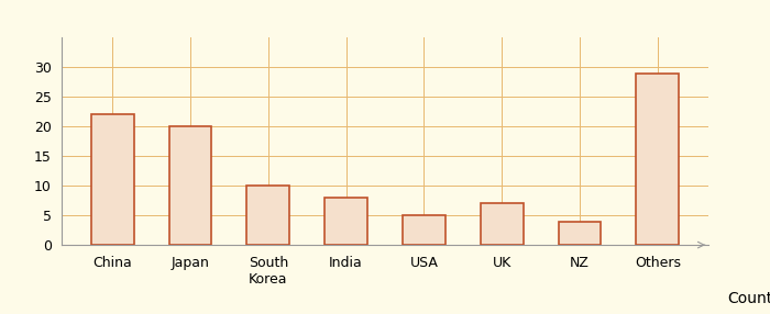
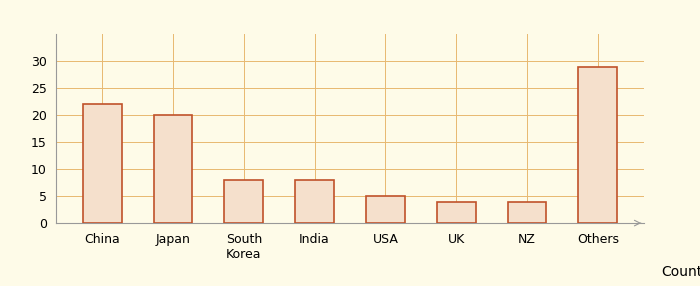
South Korea: 10 -> 8
UK: 7 -> 4
